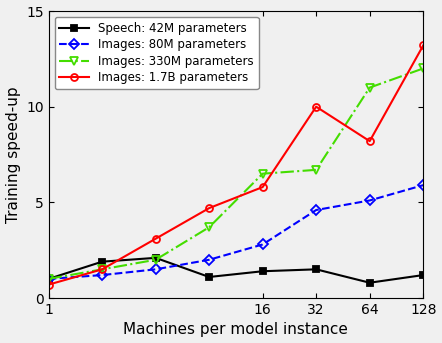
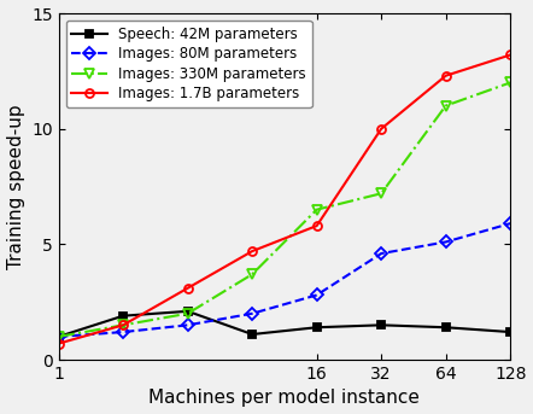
Images: 330M parameters/32: 6.7 -> 7.2
Speech: 42M parameters/64: 0.8 -> 1.4
Images: 1.7B parameters/64: 8.2 -> 12.3
